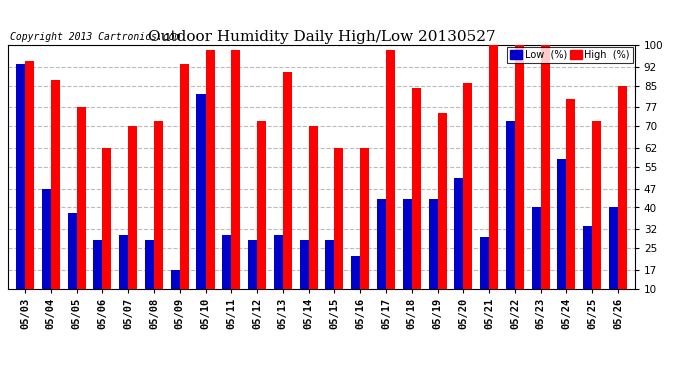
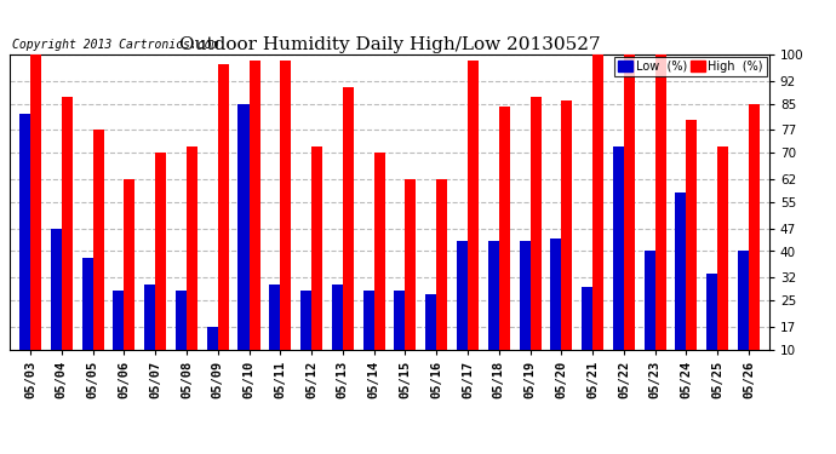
Low (%)/05/03: 93 -> 82
High (%)/05/03: 94 -> 100
High (%)/05/09: 93 -> 97
Low (%)/05/10: 82 -> 85
Low (%)/05/16: 22 -> 27
High (%)/05/19: 75 -> 87
Low (%)/05/20: 51 -> 44
